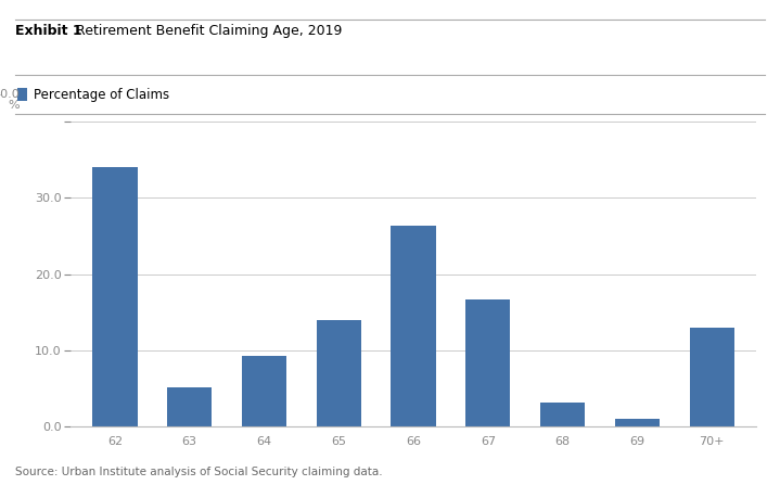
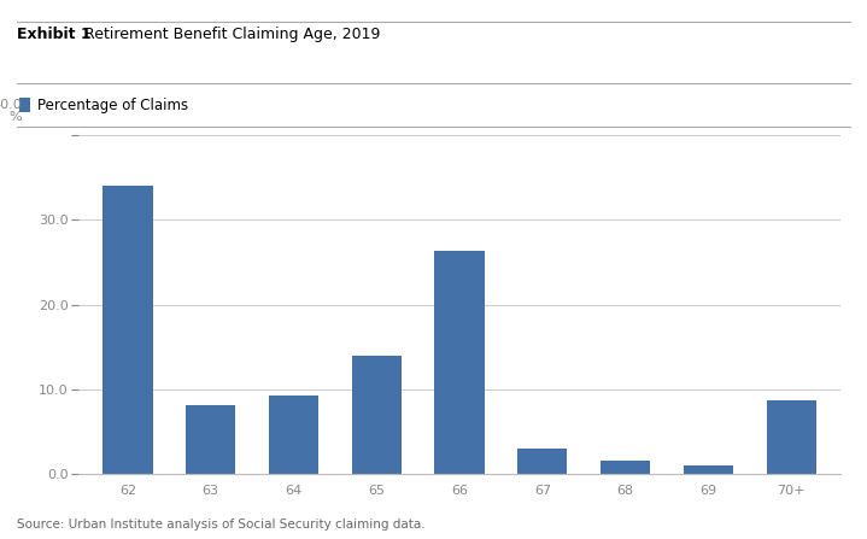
63: 5.2 -> 8.2
67: 16.6 -> 3.0
68: 3.2 -> 1.6
70+: 13.0 -> 8.7
